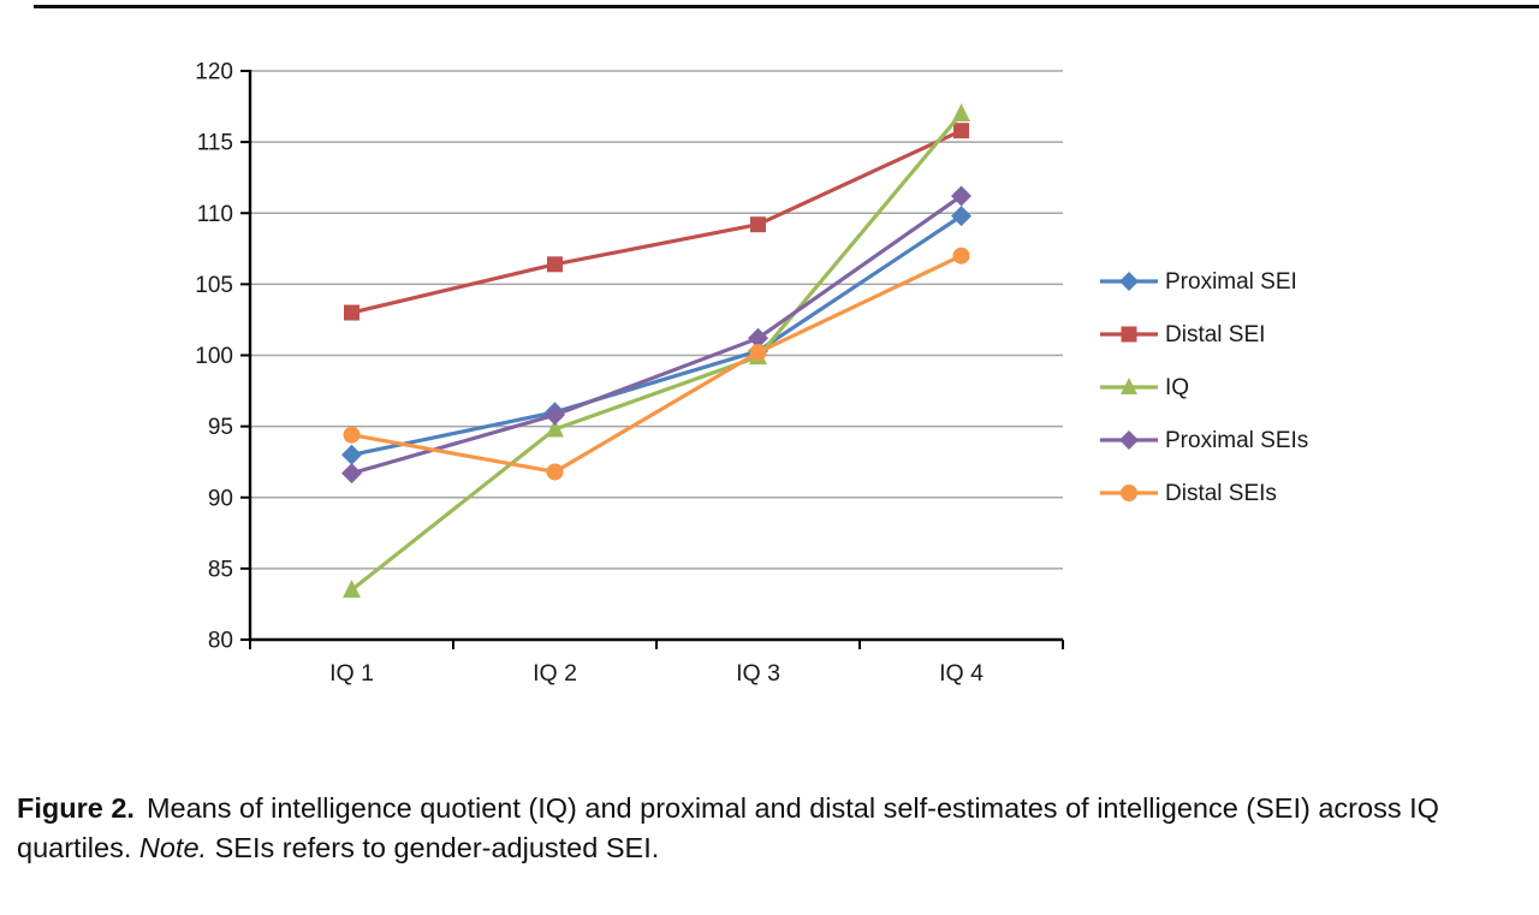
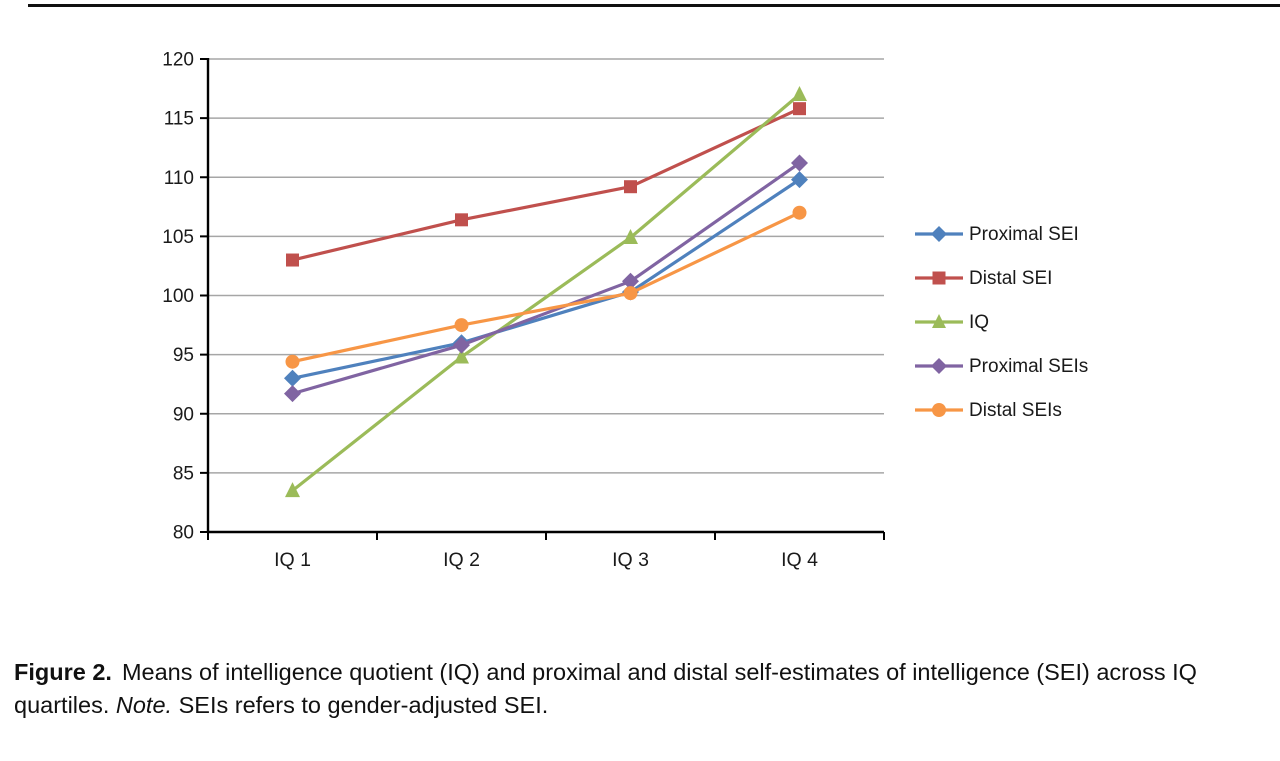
Distal SEIs/IQ 2: 91.8 -> 97.5
IQ/IQ 3: 99.9 -> 104.9
